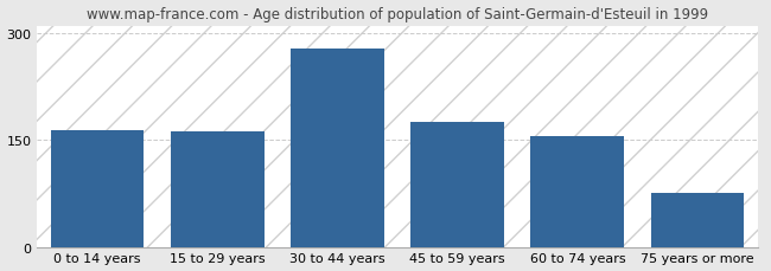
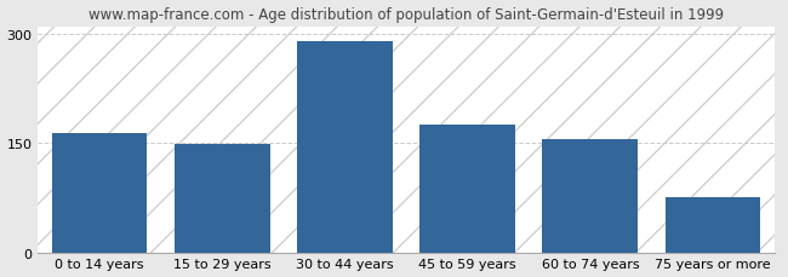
15 to 29 years: 162 -> 148
30 to 44 years: 278 -> 290
